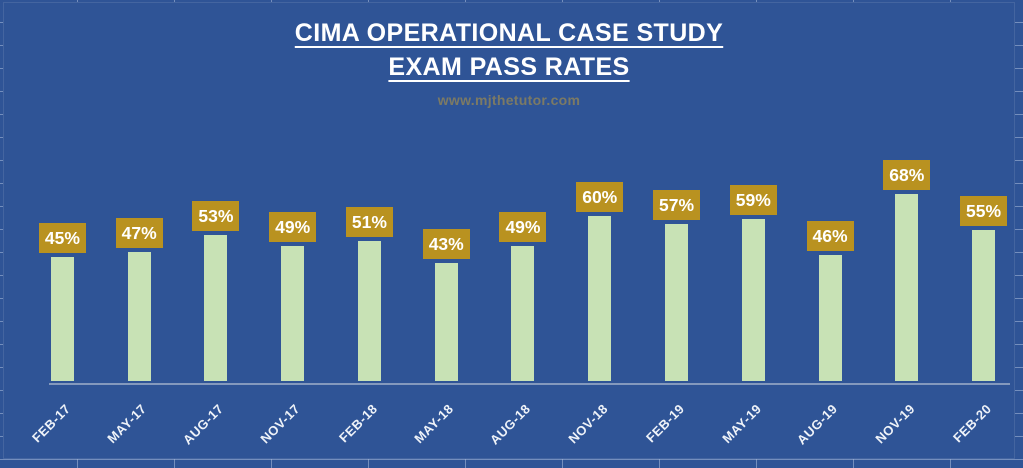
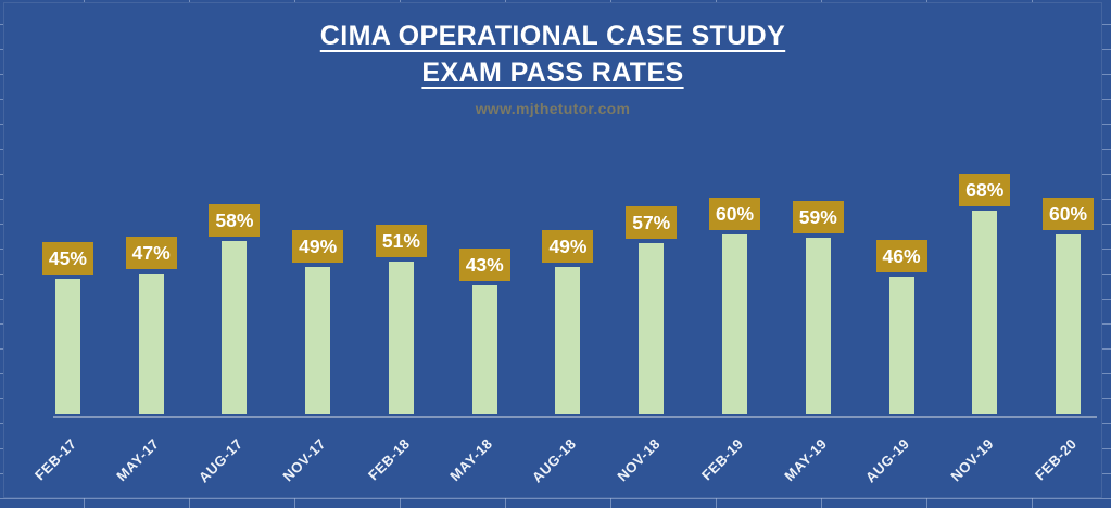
AUG-17: 53% -> 58%
NOV-18: 60% -> 57%
FEB-19: 57% -> 60%
FEB-20: 55% -> 60%
